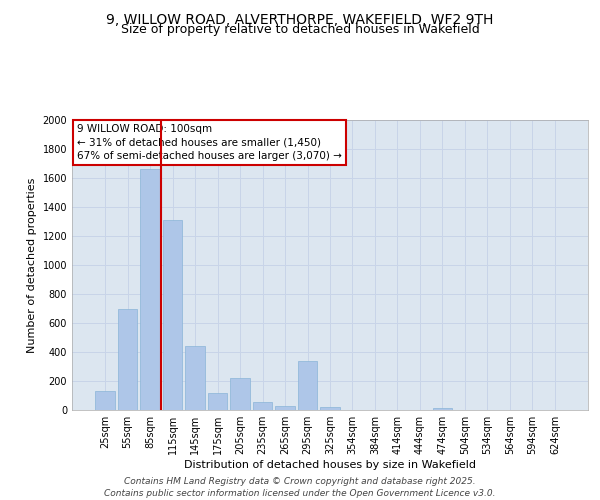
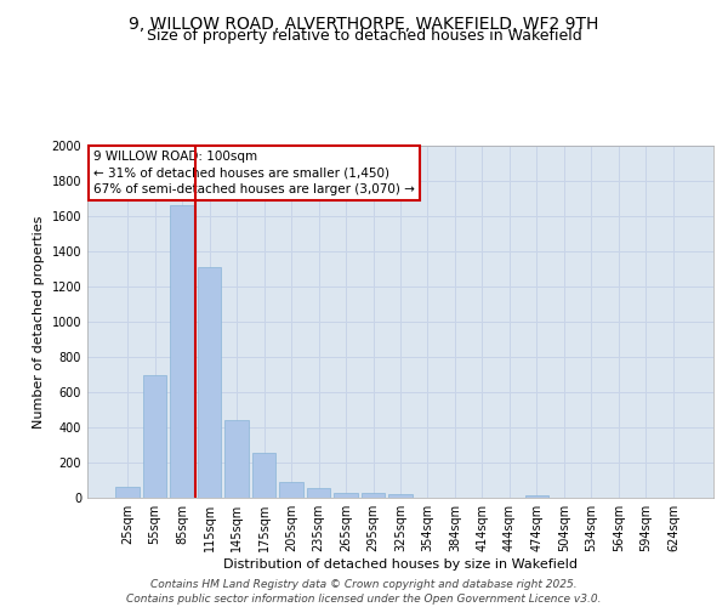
25sqm: 130 -> 60
175sqm: 120 -> 260
205sqm: 220 -> 90
295sqm: 340 -> 20
